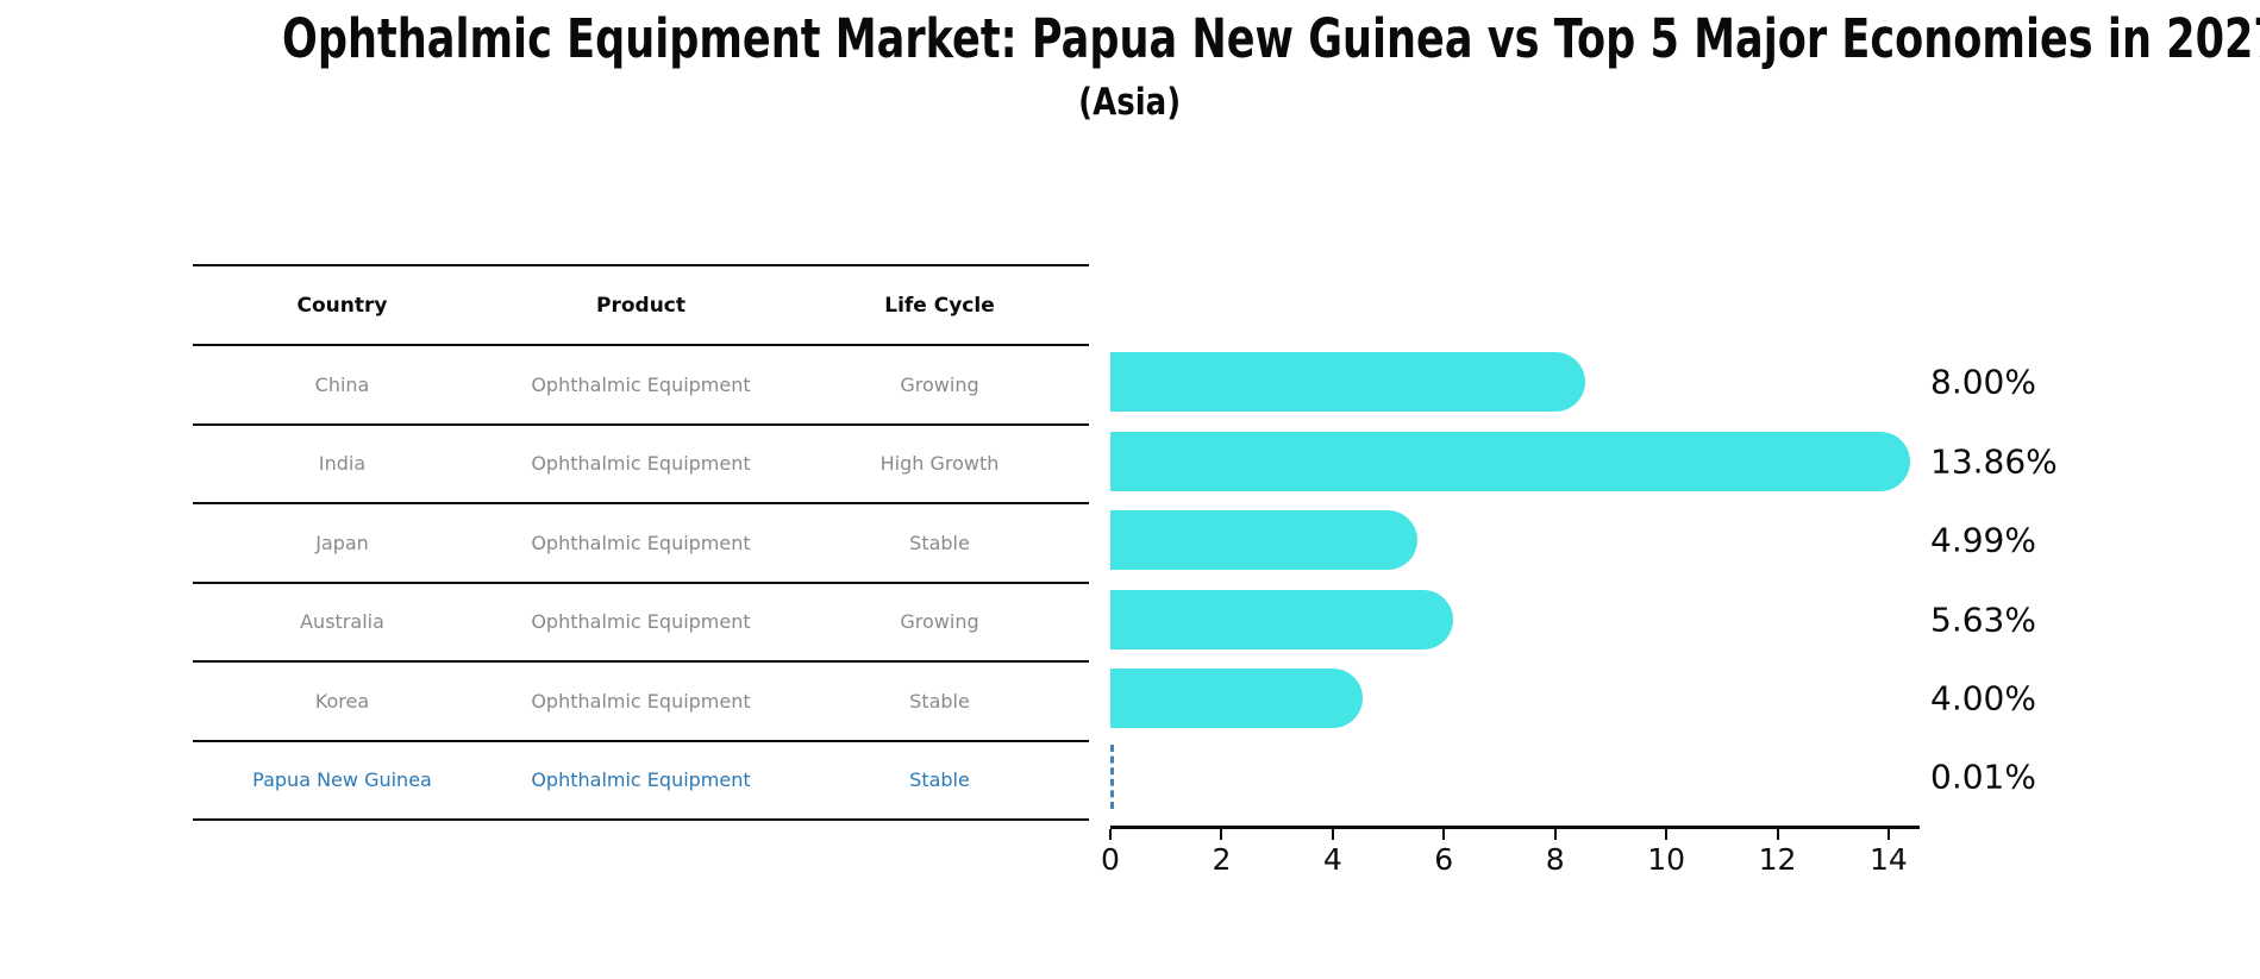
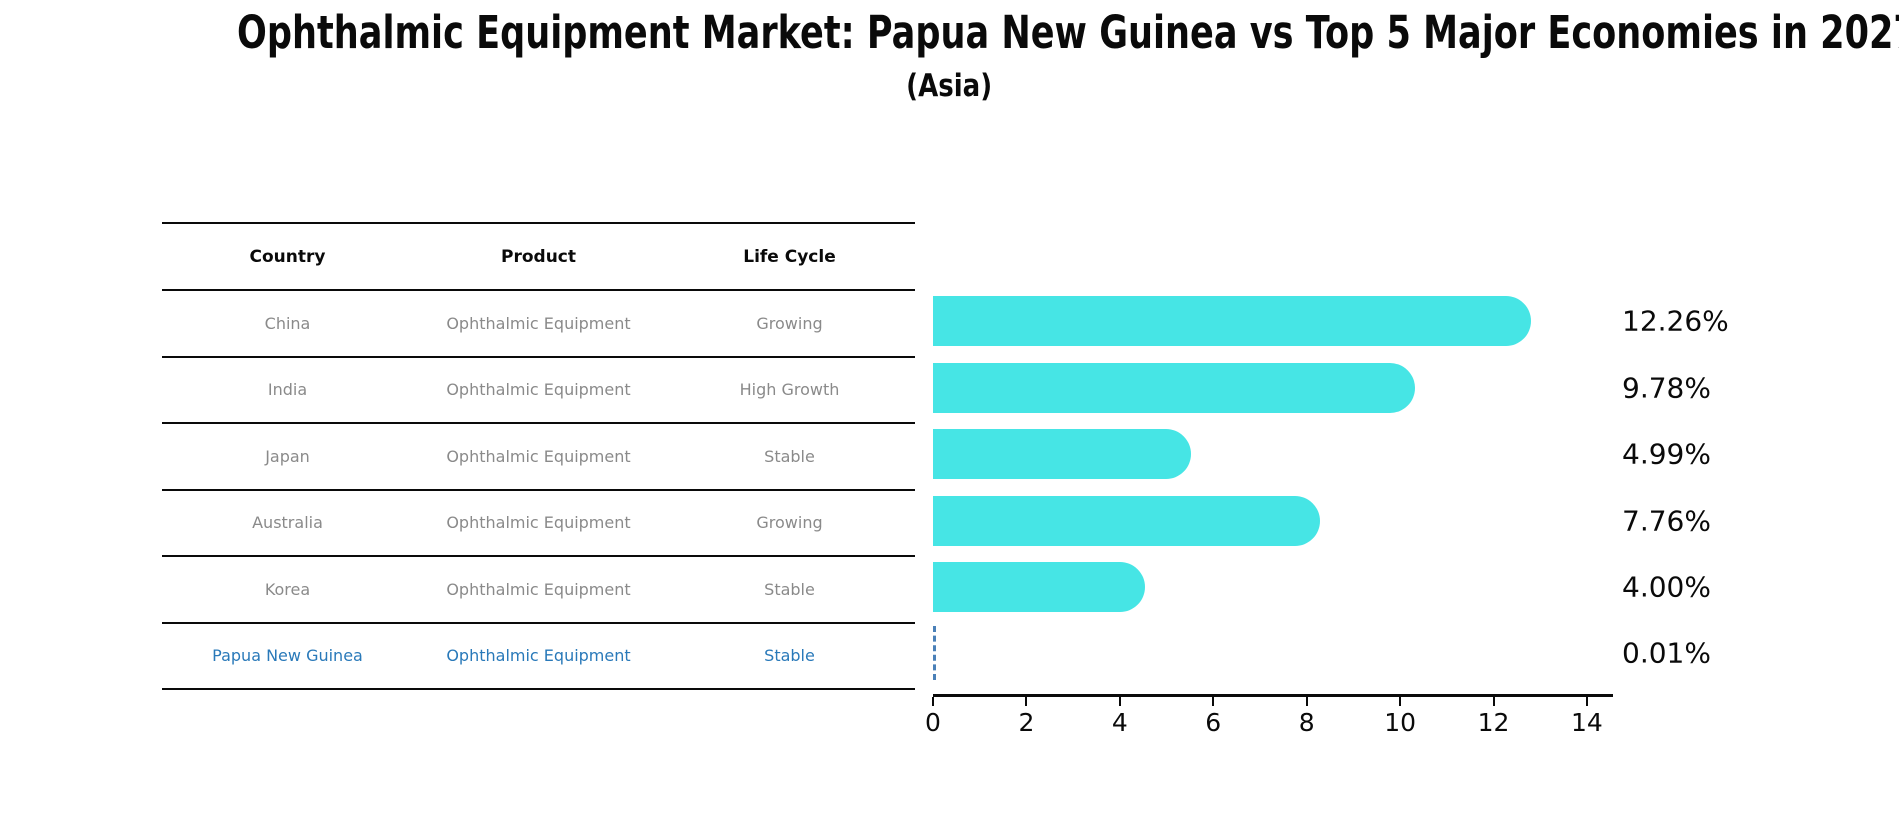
China: 8.00% -> 12.26%
India: 13.86% -> 9.78%
Australia: 5.63% -> 7.76%
